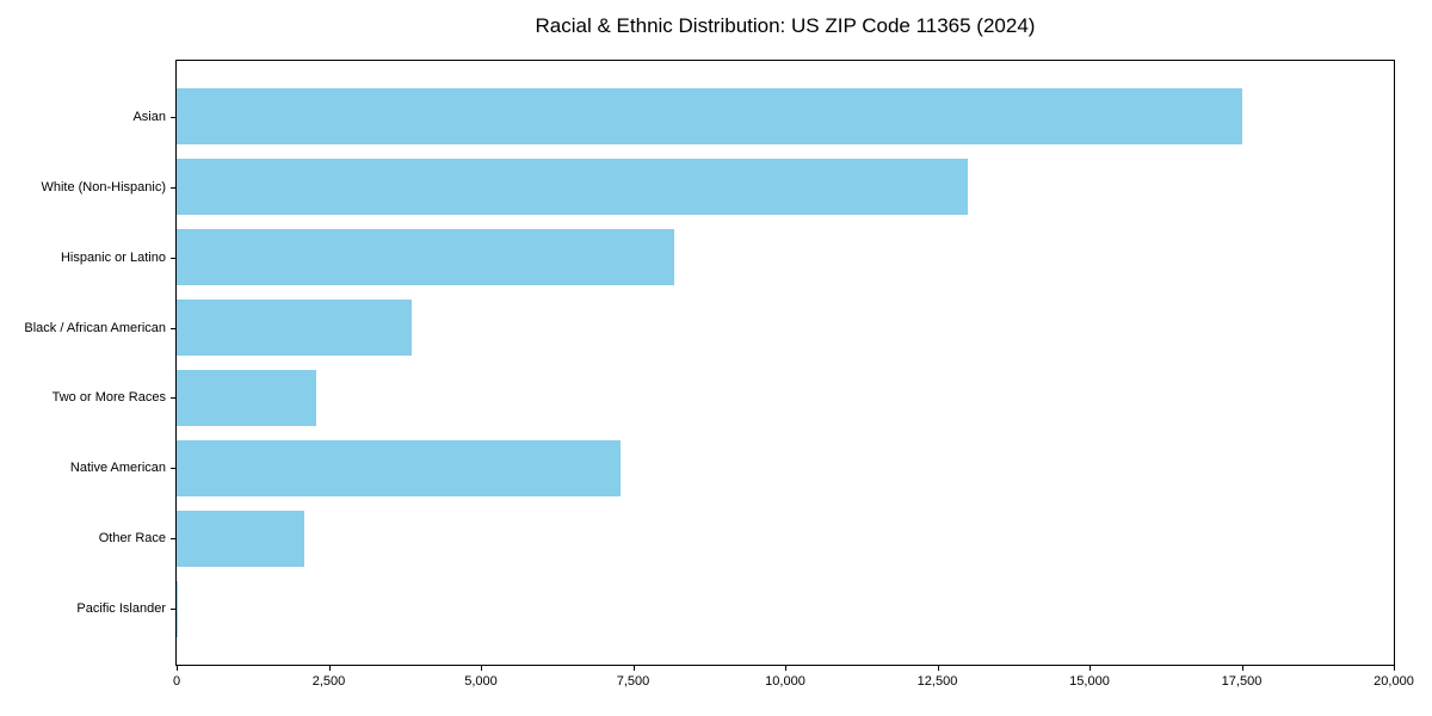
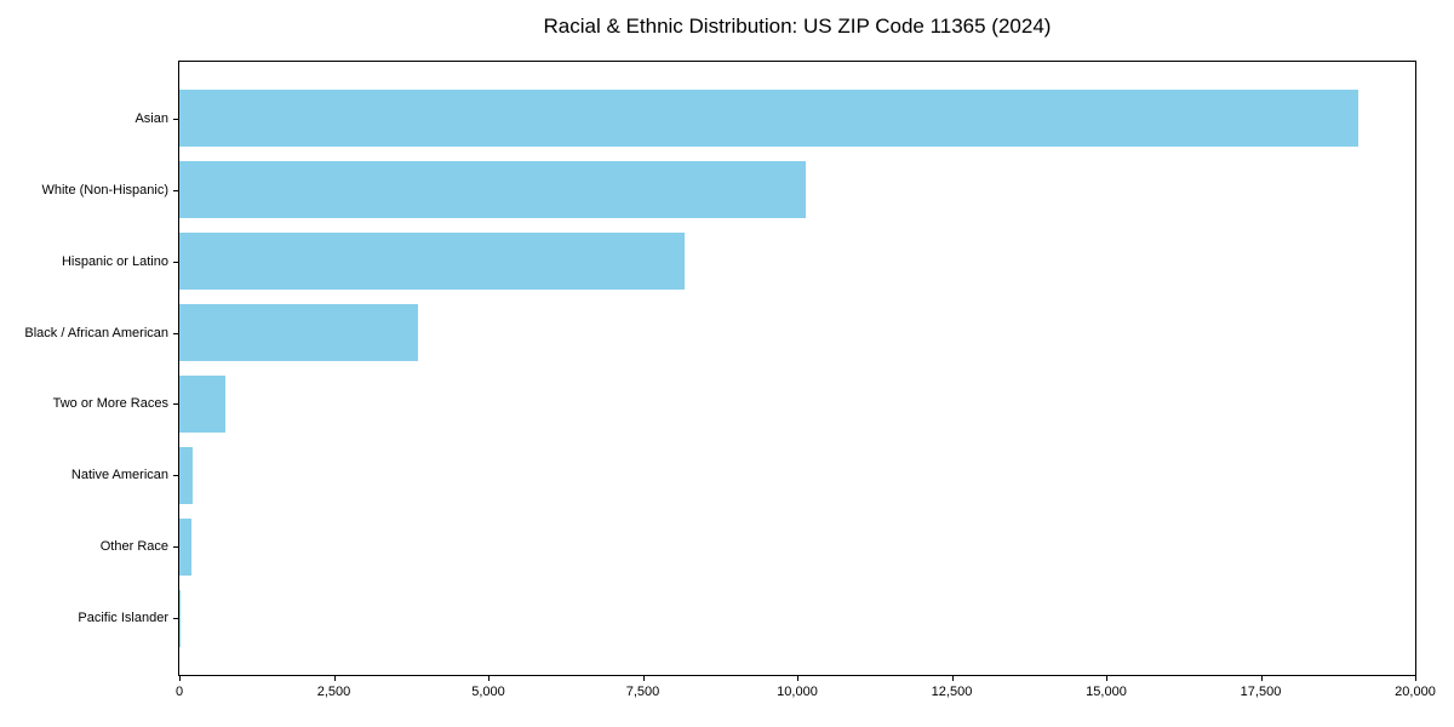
Asian: 17500 -> 19100
White (Non-Hispanic): 13000 -> 10100
Two or More Races: 2300 -> 700
Native American: 7300 -> 200
Other Race: 2100 -> 200
